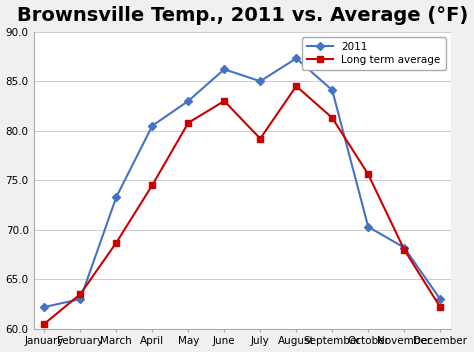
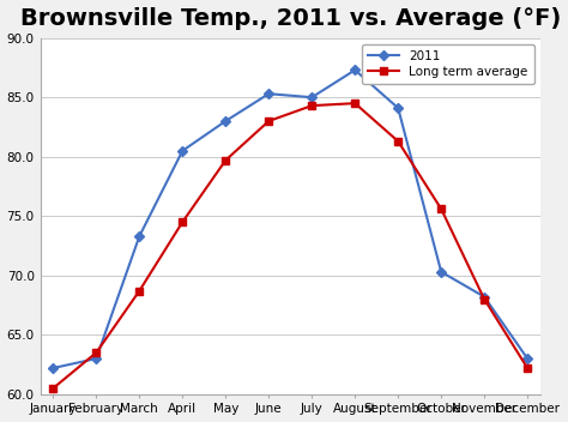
Long term average/May: 80.8 -> 79.7
2011/June: 86.2 -> 85.3
Long term average/July: 79.2 -> 84.3
